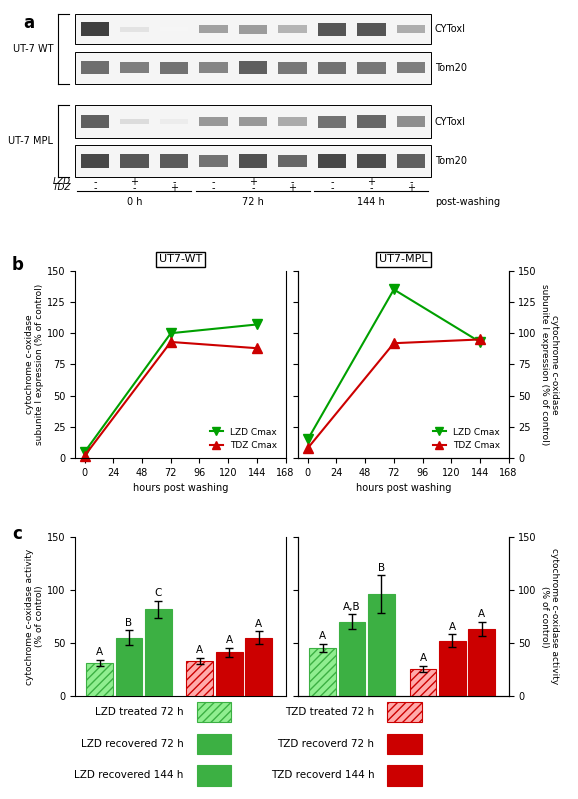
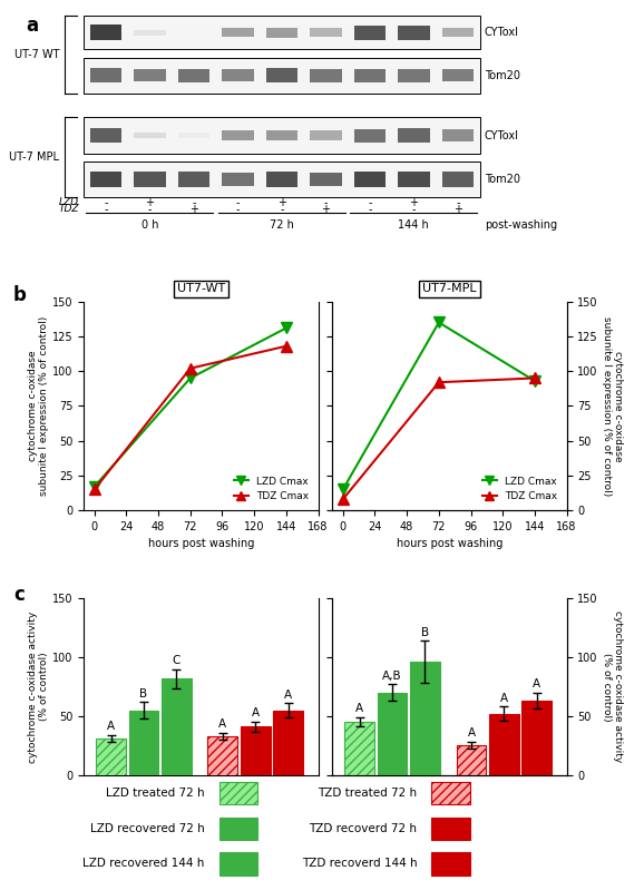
UT7-WT/LZD Cmax/0: 5 -> 17
UT7-WT/TDZ Cmax/0: 2 -> 15
UT7-WT/LZD Cmax/72: 100 -> 95
UT7-WT/TDZ Cmax/72: 93 -> 102
UT7-WT/LZD Cmax/144: 107 -> 131
UT7-WT/TDZ Cmax/144: 88 -> 118
